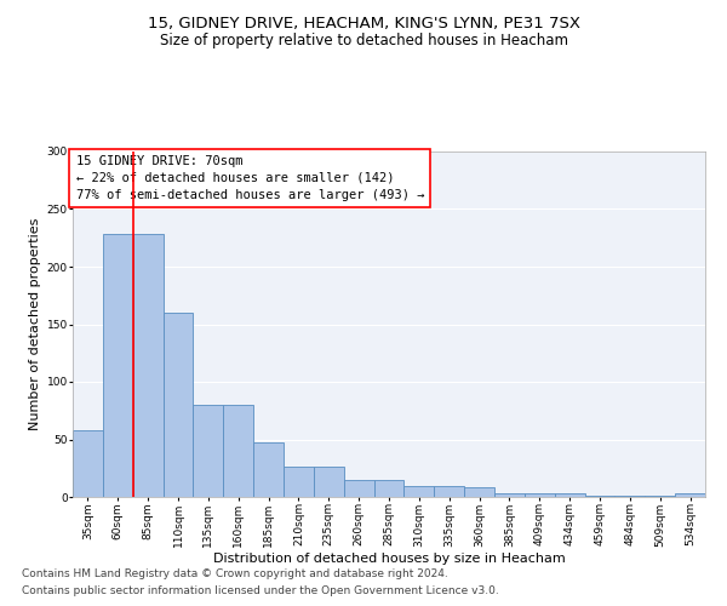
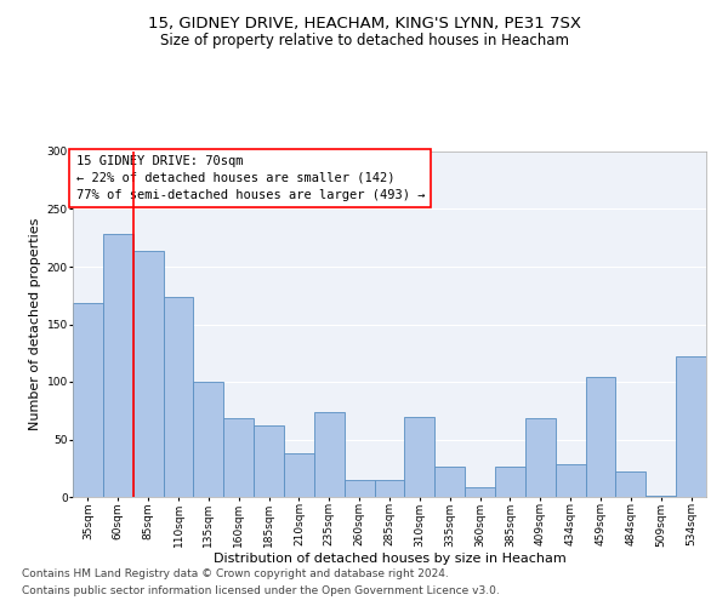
35sqm: 58 -> 168
85sqm: 228 -> 214
110sqm: 160 -> 174
135sqm: 80 -> 100
160sqm: 80 -> 68
185sqm: 47 -> 62
210sqm: 26 -> 38
235sqm: 26 -> 74
310sqm: 9 -> 70
335sqm: 9 -> 26
385sqm: 3 -> 26
409sqm: 3 -> 68
434sqm: 3 -> 28
459sqm: 1 -> 104
484sqm: 1 -> 22
534sqm: 3 -> 122
